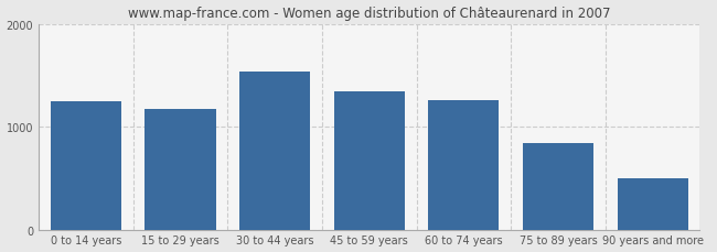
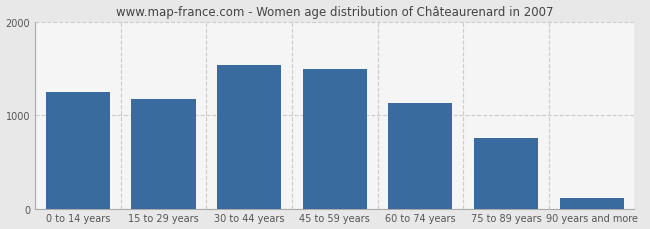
45 to 59 years: 1340 -> 1490
60 to 74 years: 1260 -> 1130
75 to 89 years: 840 -> 750
90 years and more: 500 -> 110
